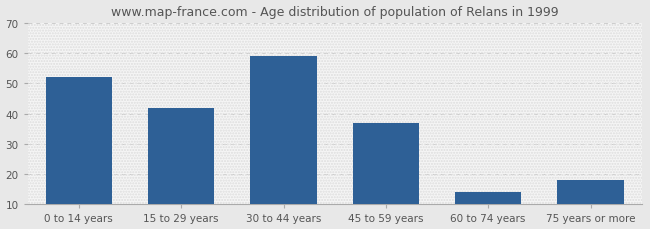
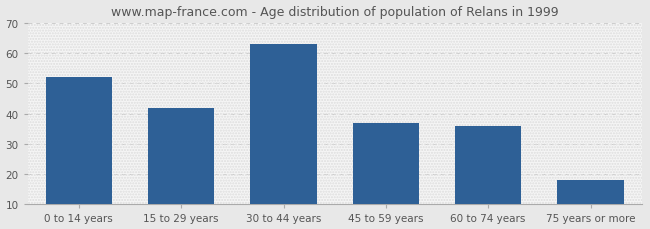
30 to 44 years: 59 -> 63
60 to 74 years: 14 -> 36
